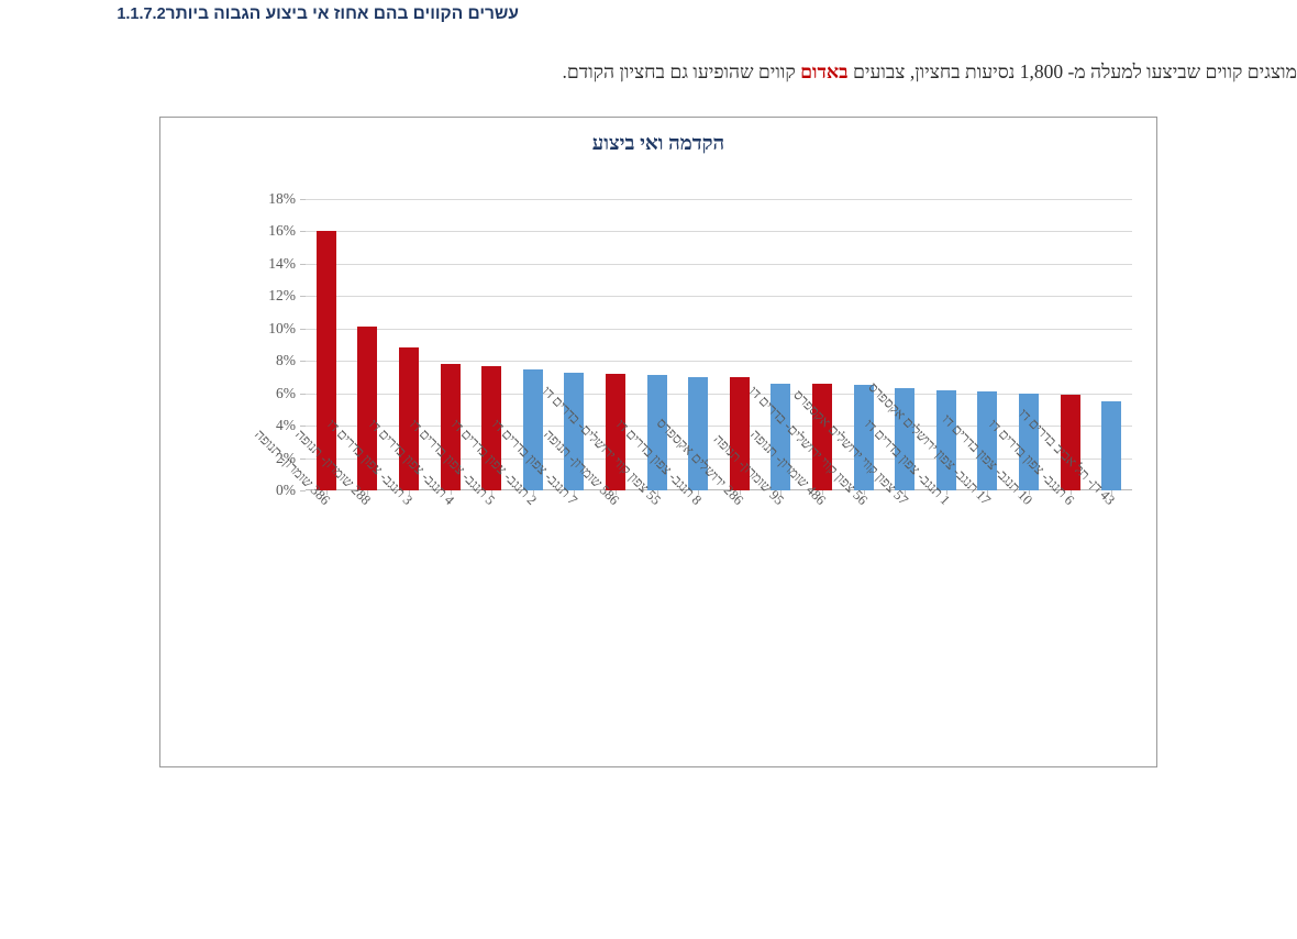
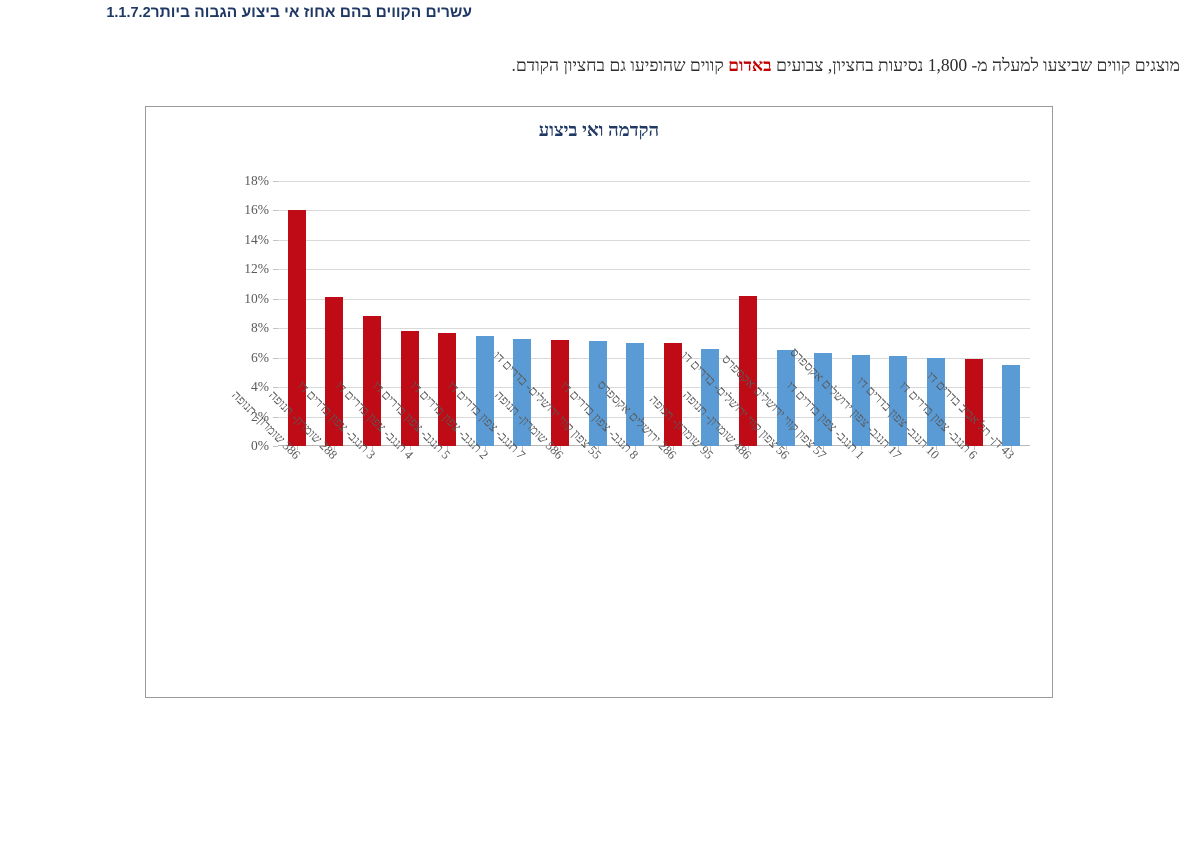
486 שומרון- תנופה: 6.6% -> 10.2%
